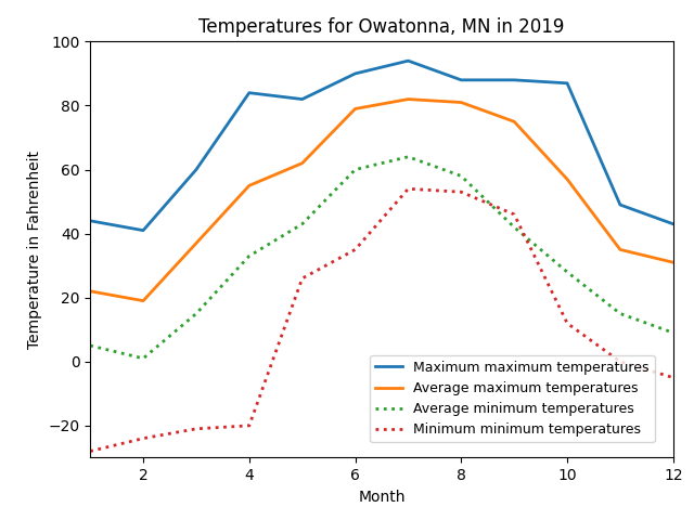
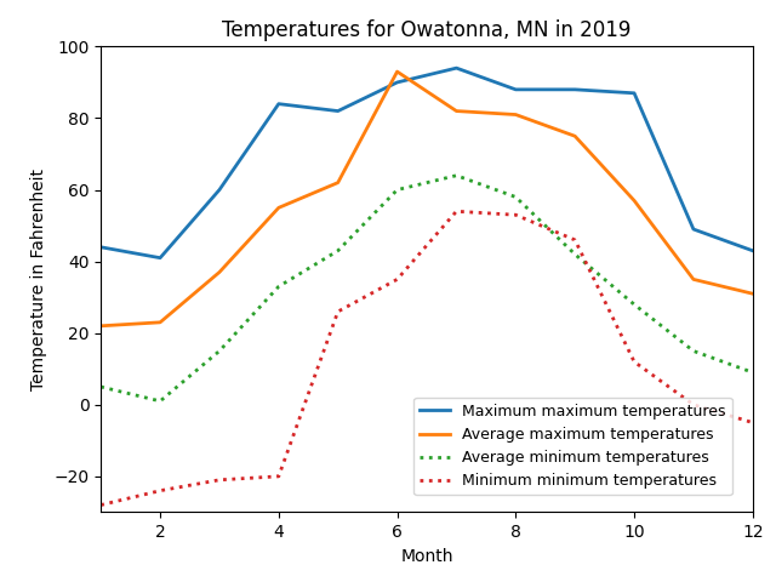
Average maximum temperatures/2: 19 -> 23
Average maximum temperatures/6: 79 -> 93
